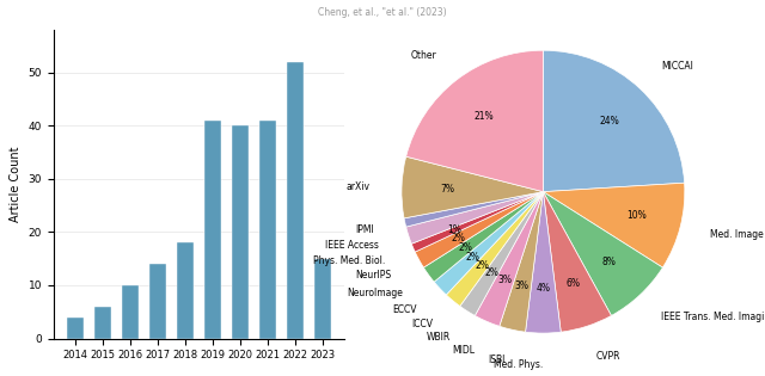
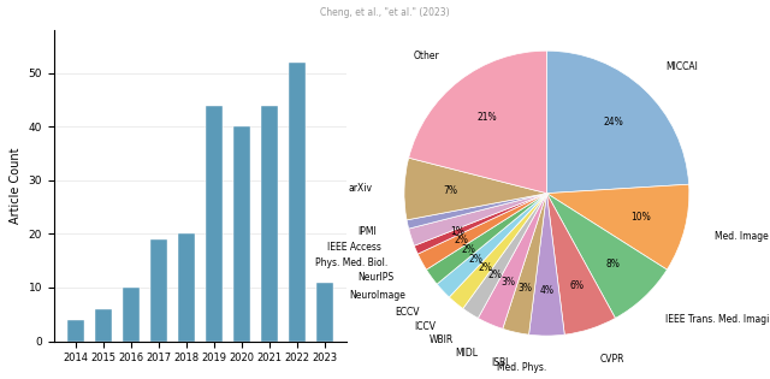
2017: 14 -> 19
2018: 18 -> 20
2019: 41 -> 44
2021: 41 -> 44
2023: 15 -> 11
